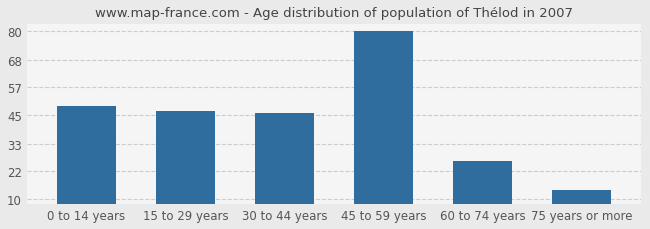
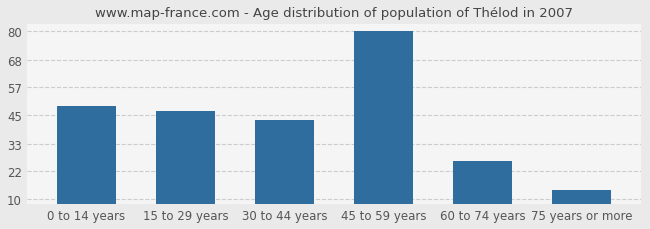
30 to 44 years: 46 -> 43
